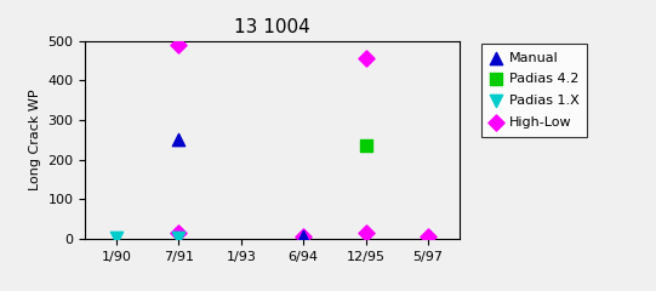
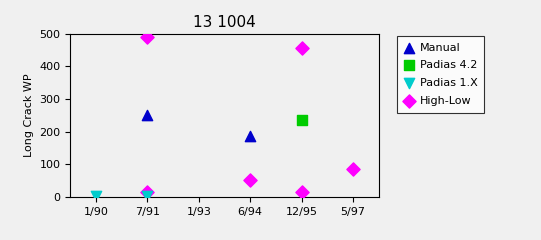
Manual/6/94: 5 -> 185
High-Low/6/94: 5 -> 50
High-Low/5/97: 5 -> 85
